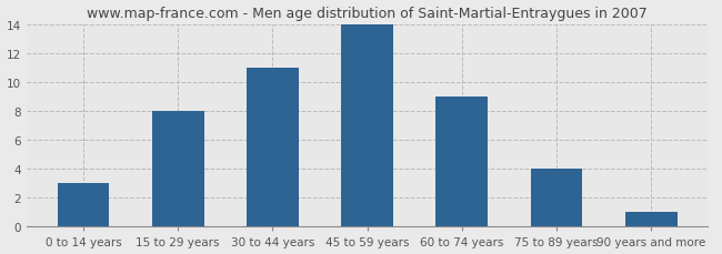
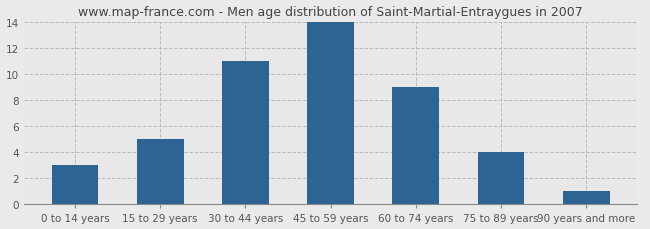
15 to 29 years: 8 -> 5
